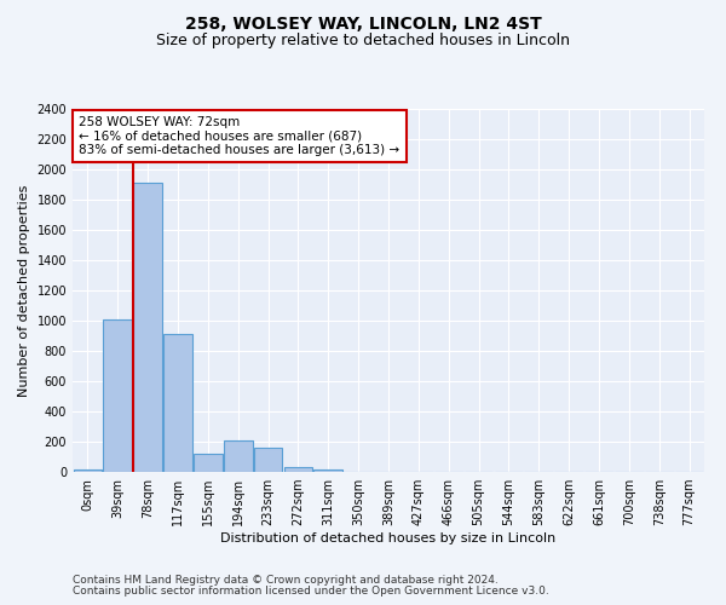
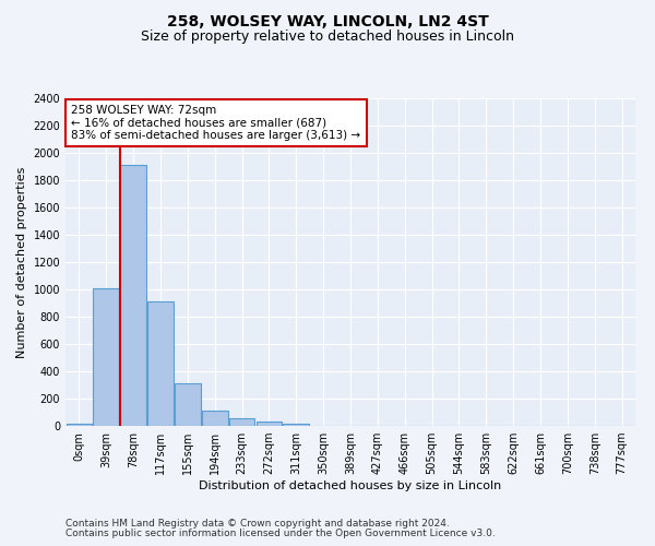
155sqm: 120 -> 320
194sqm: 210 -> 110
233sqm: 160 -> 60
